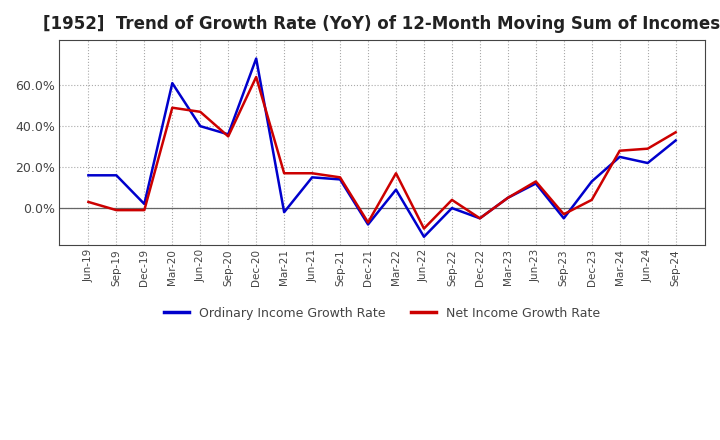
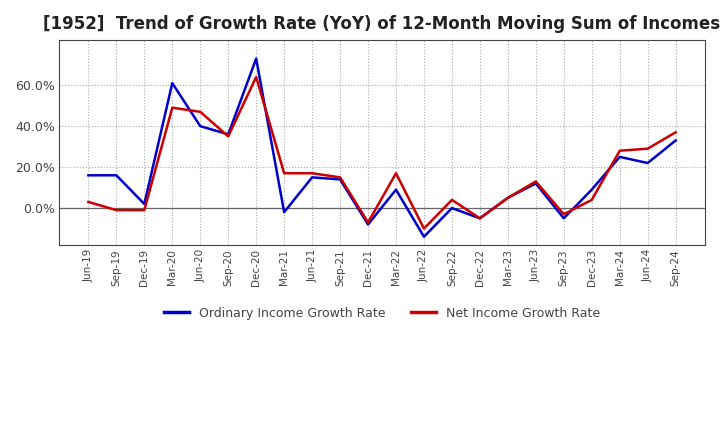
Ordinary Income Growth Rate/Dec-23: 13% -> 9%
